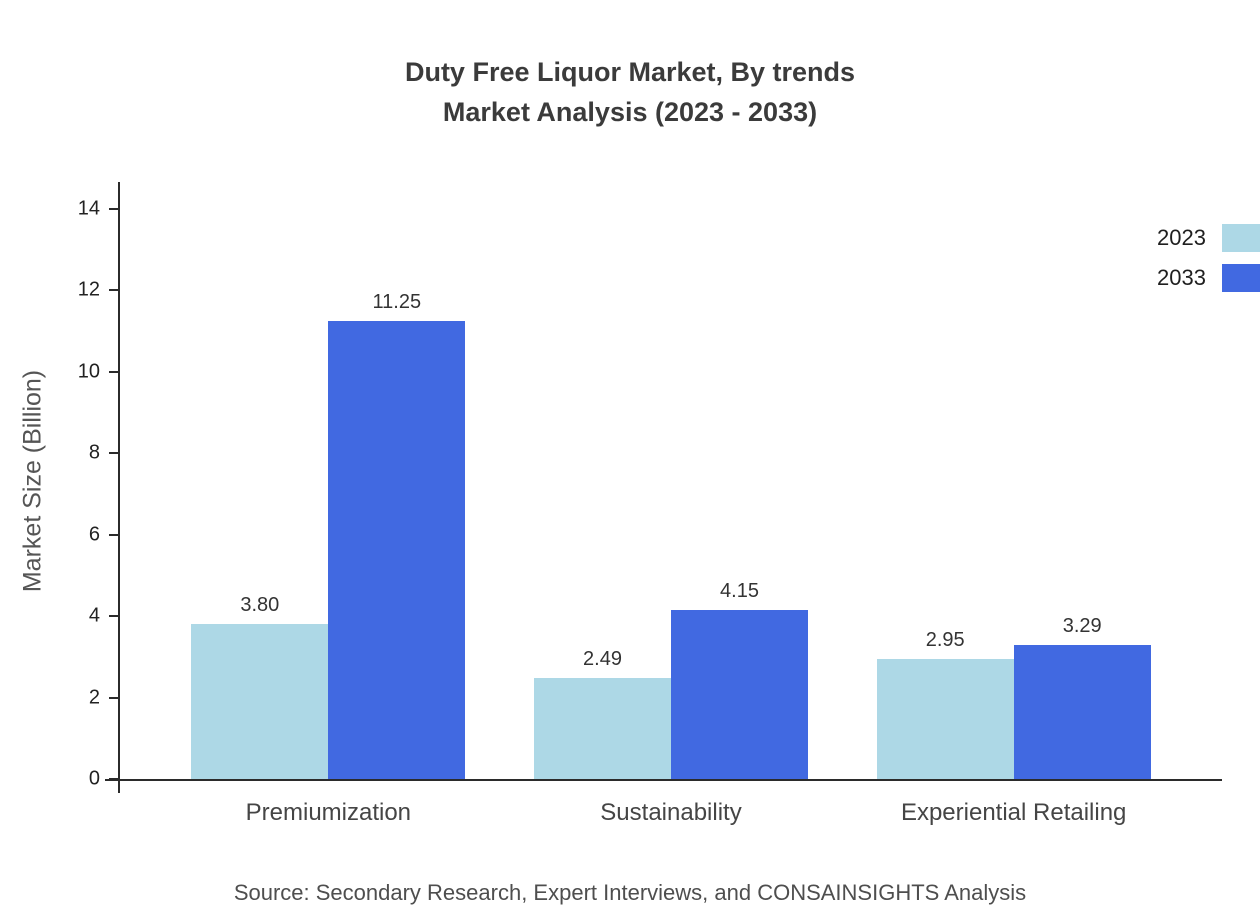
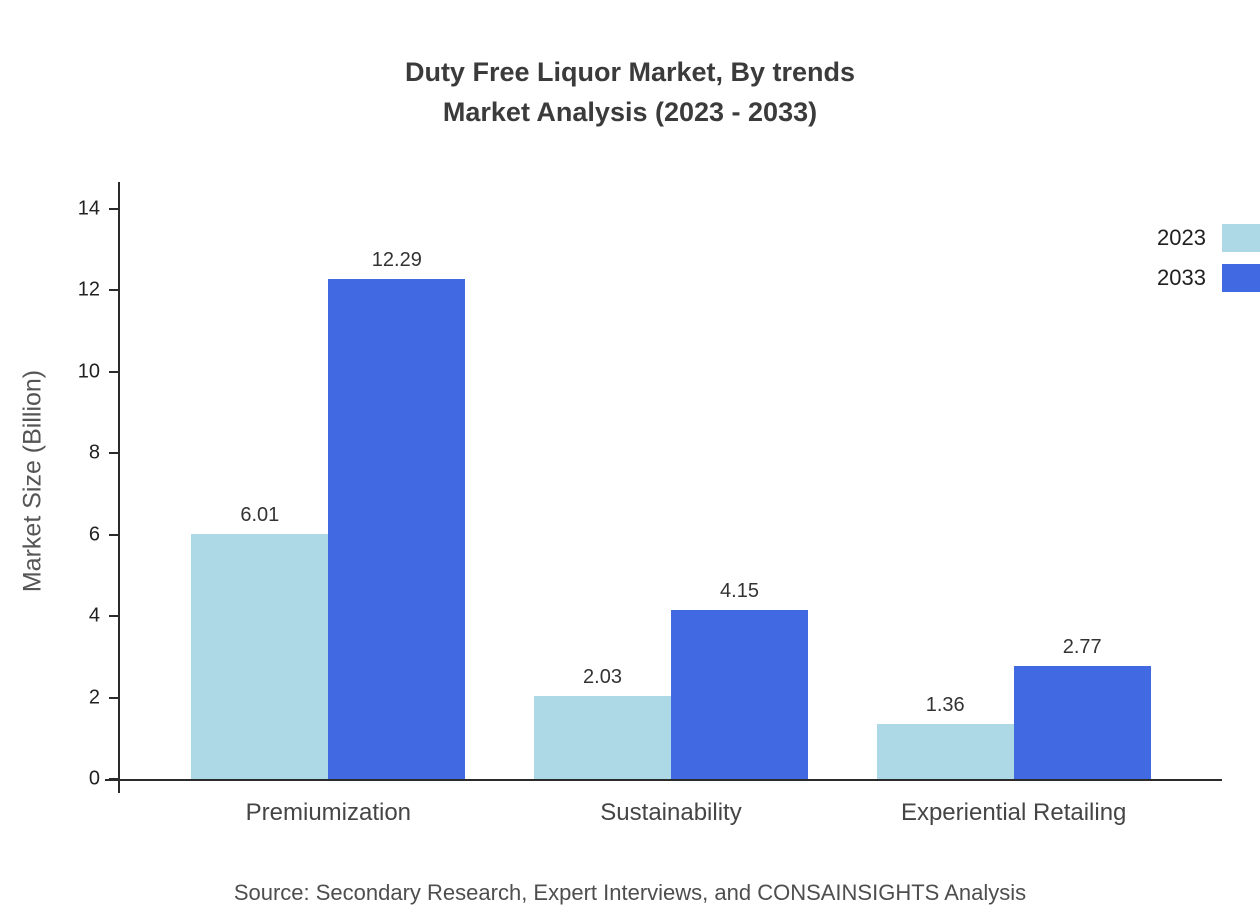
2023/Premiumization: 3.80 -> 6.01
2033/Premiumization: 11.25 -> 12.29
2023/Sustainability: 2.49 -> 2.03
2023/Experiential Retailing: 2.95 -> 1.36
2033/Experiential Retailing: 3.29 -> 2.77
